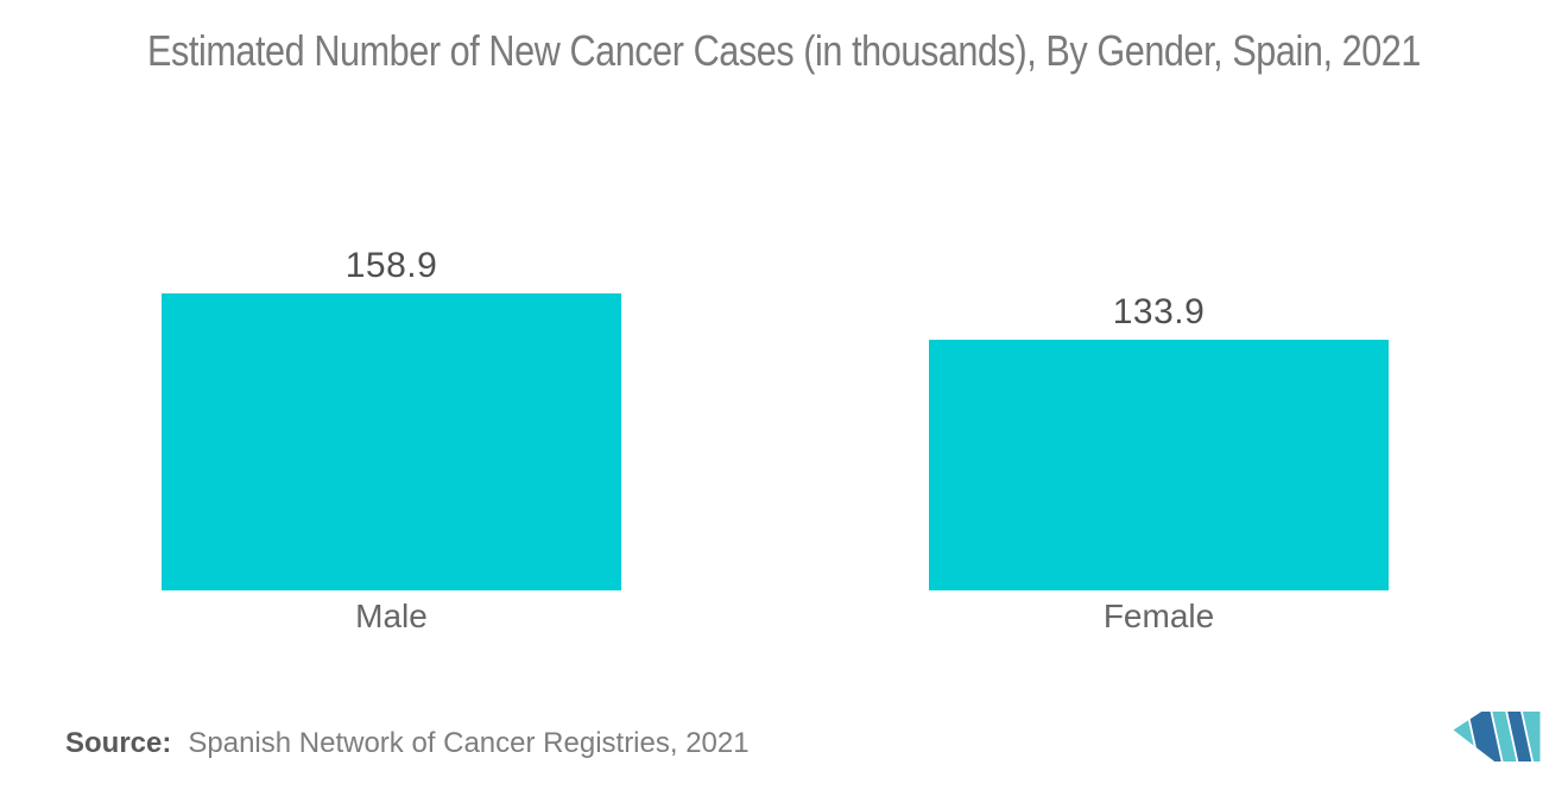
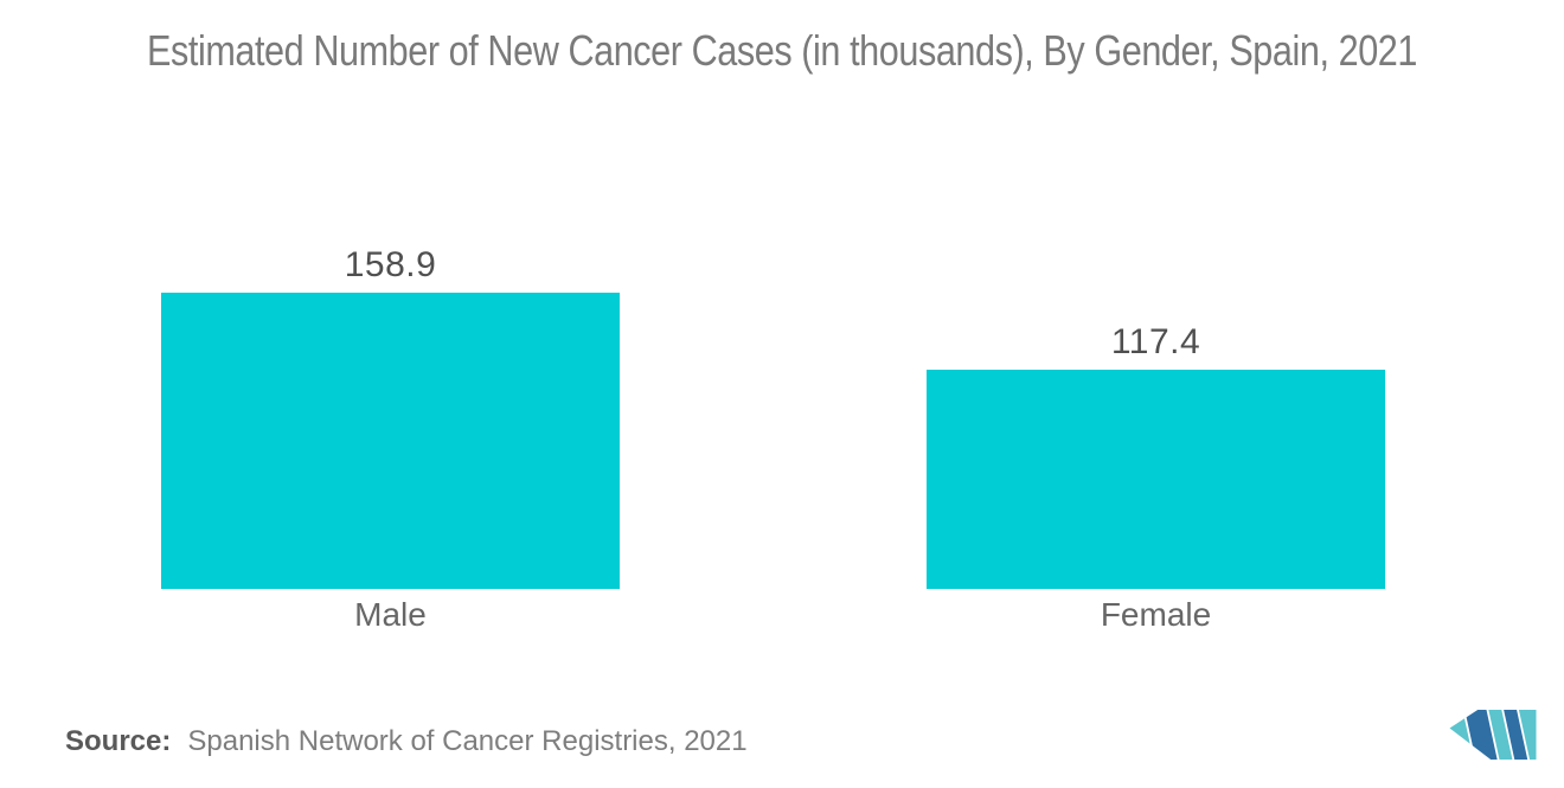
Female: 133.9 -> 117.4
